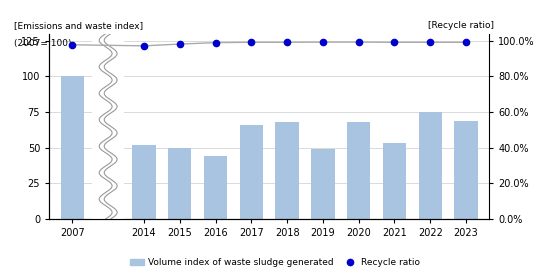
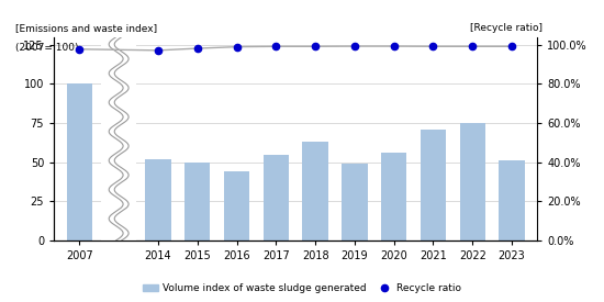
Volume index of waste sludge generated/2017: 66 -> 55
Volume index of waste sludge generated/2018: 68 -> 63
Volume index of waste sludge generated/2020: 68 -> 56
Volume index of waste sludge generated/2021: 53 -> 71
Volume index of waste sludge generated/2023: 69 -> 51
